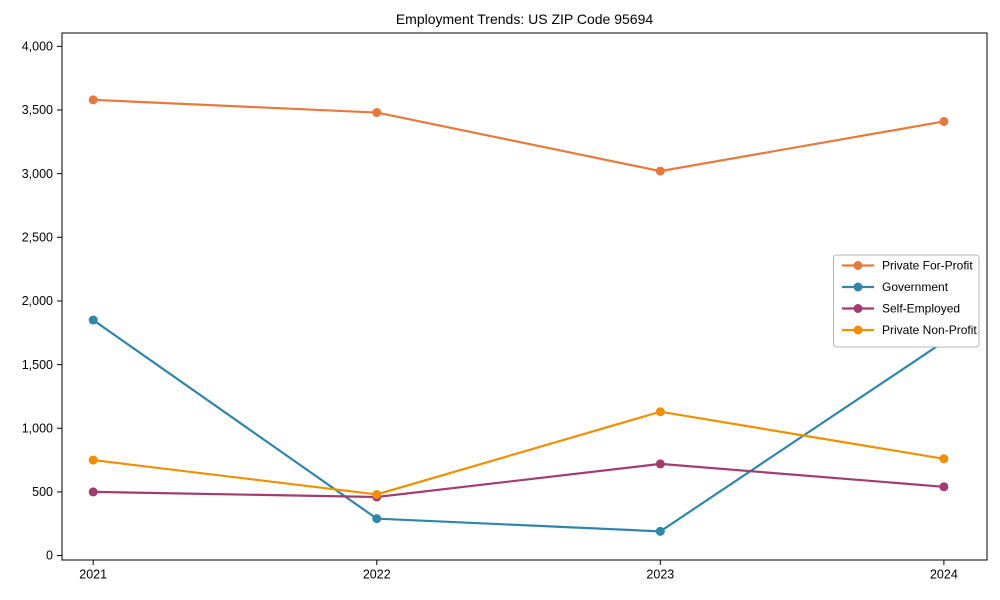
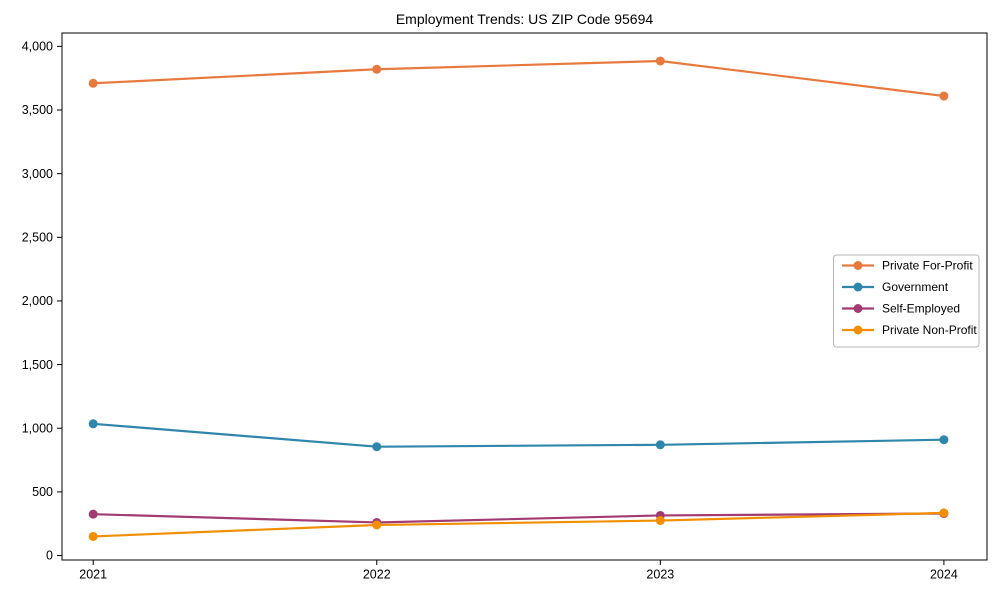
Private For-Profit/2021: 3580 -> 3710
Government/2021: 1850 -> 1040
Self-Employed/2021: 500 -> 320
Private Non-Profit/2021: 750 -> 150
Private For-Profit/2022: 3480 -> 3820
Government/2022: 290 -> 860
Self-Employed/2022: 460 -> 260
Private Non-Profit/2022: 480 -> 240
Private For-Profit/2023: 3020 -> 3880
Government/2023: 190 -> 870
Self-Employed/2023: 720 -> 320
Private Non-Profit/2023: 1130 -> 280
Private For-Profit/2024: 3410 -> 3610
Government/2024: 1680 -> 910
Self-Employed/2024: 540 -> 330
Private Non-Profit/2024: 760 -> 340
